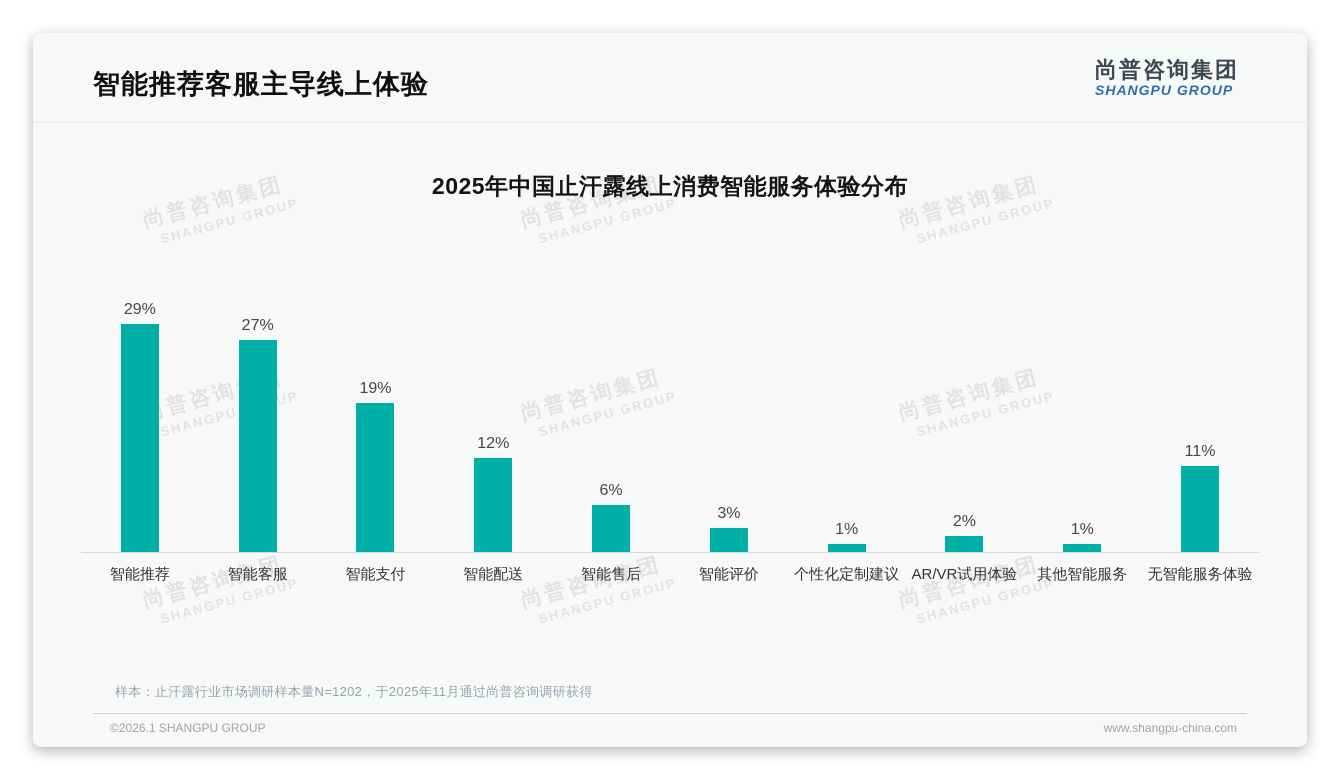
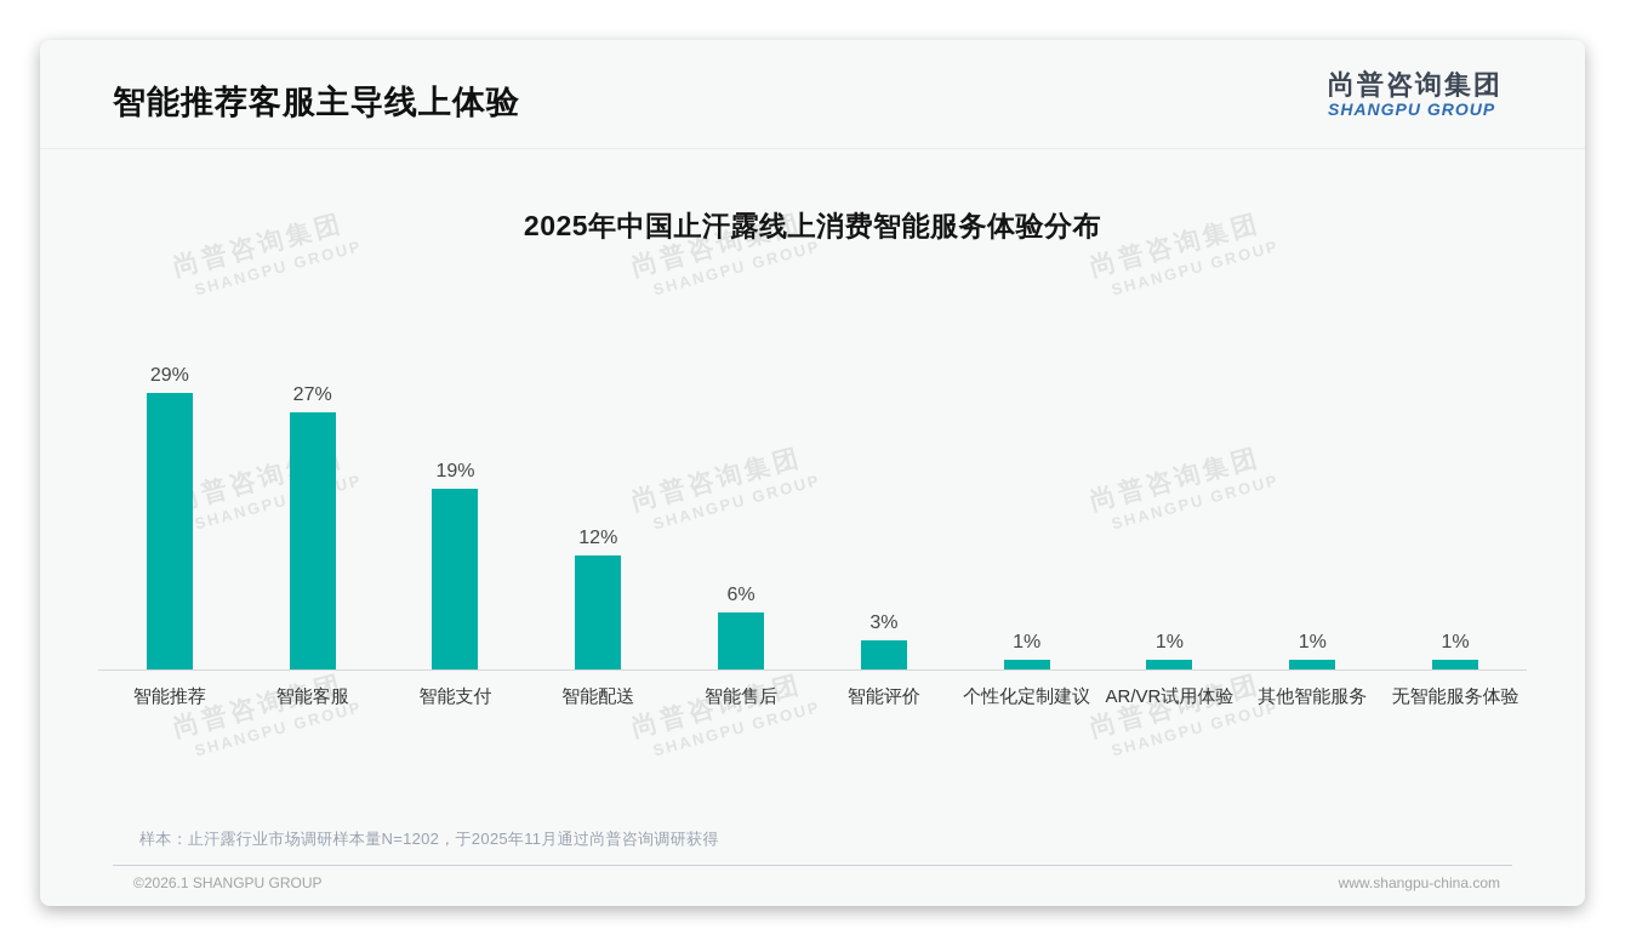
AR/VR试用体验: 2% -> 1%
无智能服务体验: 11% -> 1%
